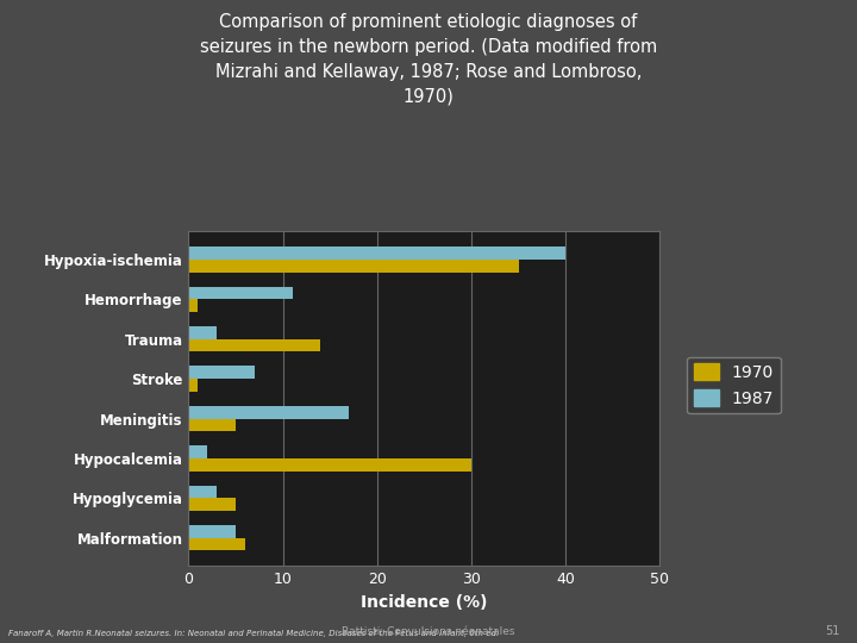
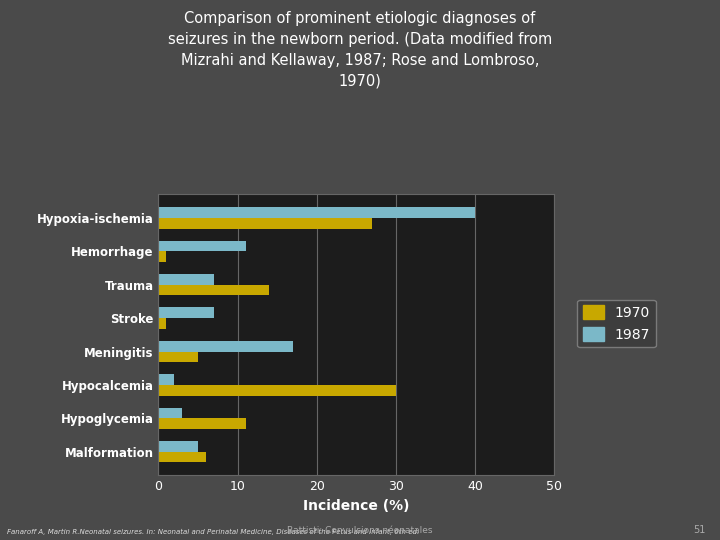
1970/Hypoxia-ischemia: 35 -> 27
1987/Trauma: 3 -> 7
1970/Hypoglycemia: 5 -> 11
